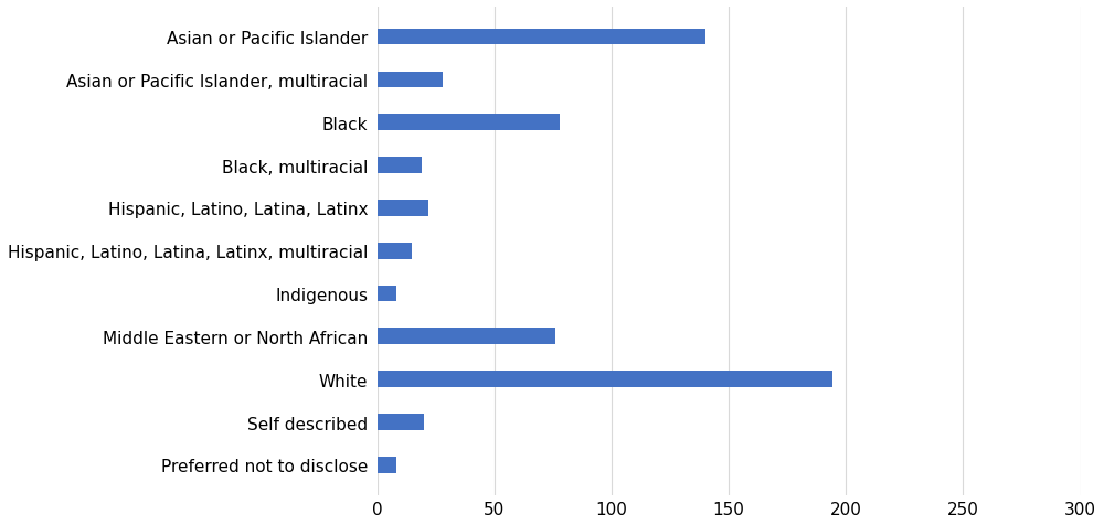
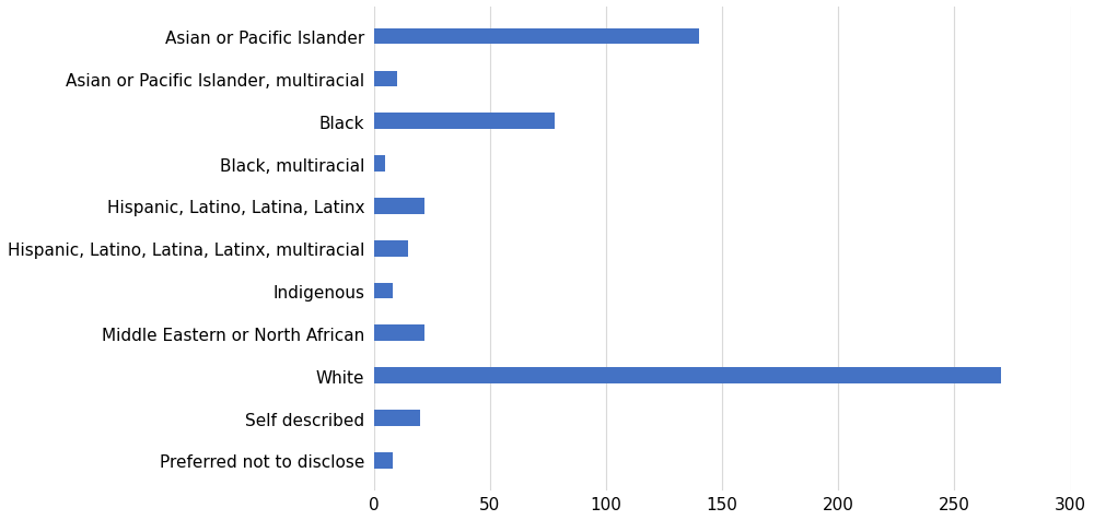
Asian or Pacific Islander, multiracial: 28 -> 10
Black, multiracial: 19 -> 5
Middle Eastern or North African: 76 -> 22
White: 194 -> 270
